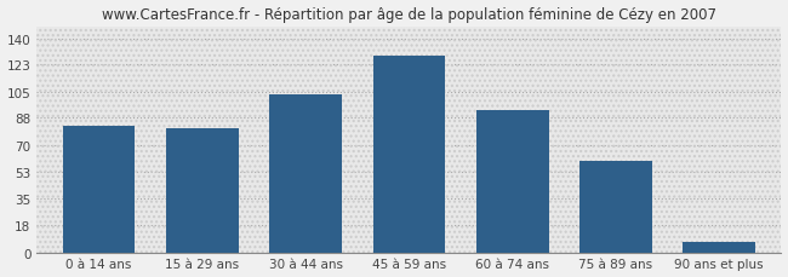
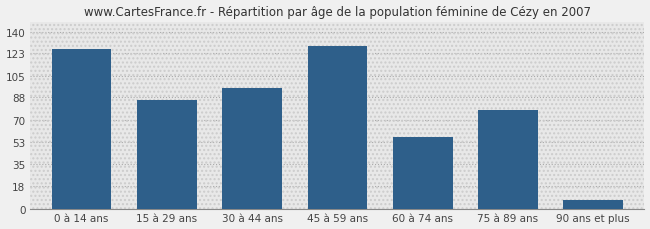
0 à 14 ans: 83 -> 126
15 à 29 ans: 81 -> 86
30 à 44 ans: 103 -> 95
60 à 74 ans: 93 -> 57
75 à 89 ans: 60 -> 78
